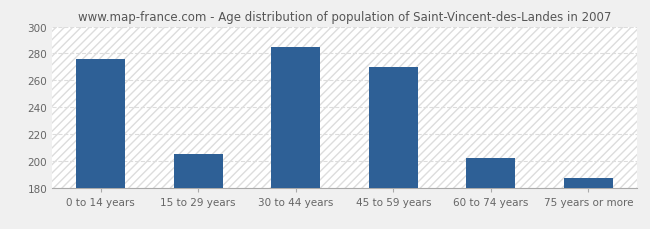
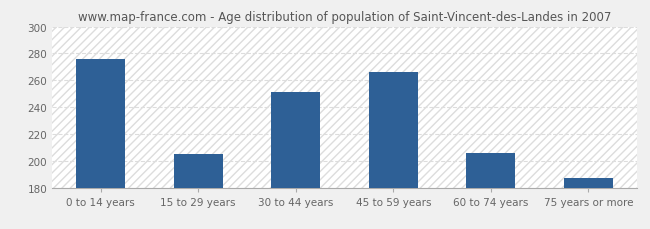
30 to 44 years: 285 -> 251
45 to 59 years: 270 -> 266
60 to 74 years: 202 -> 206
